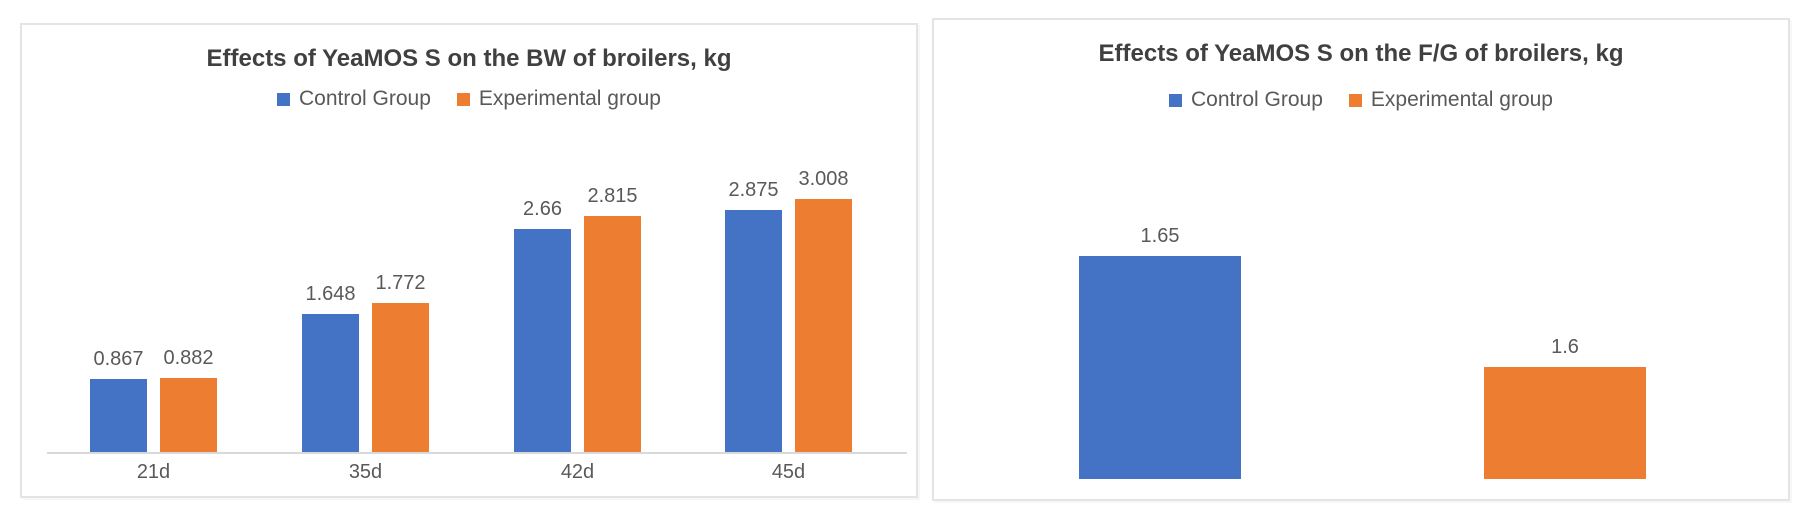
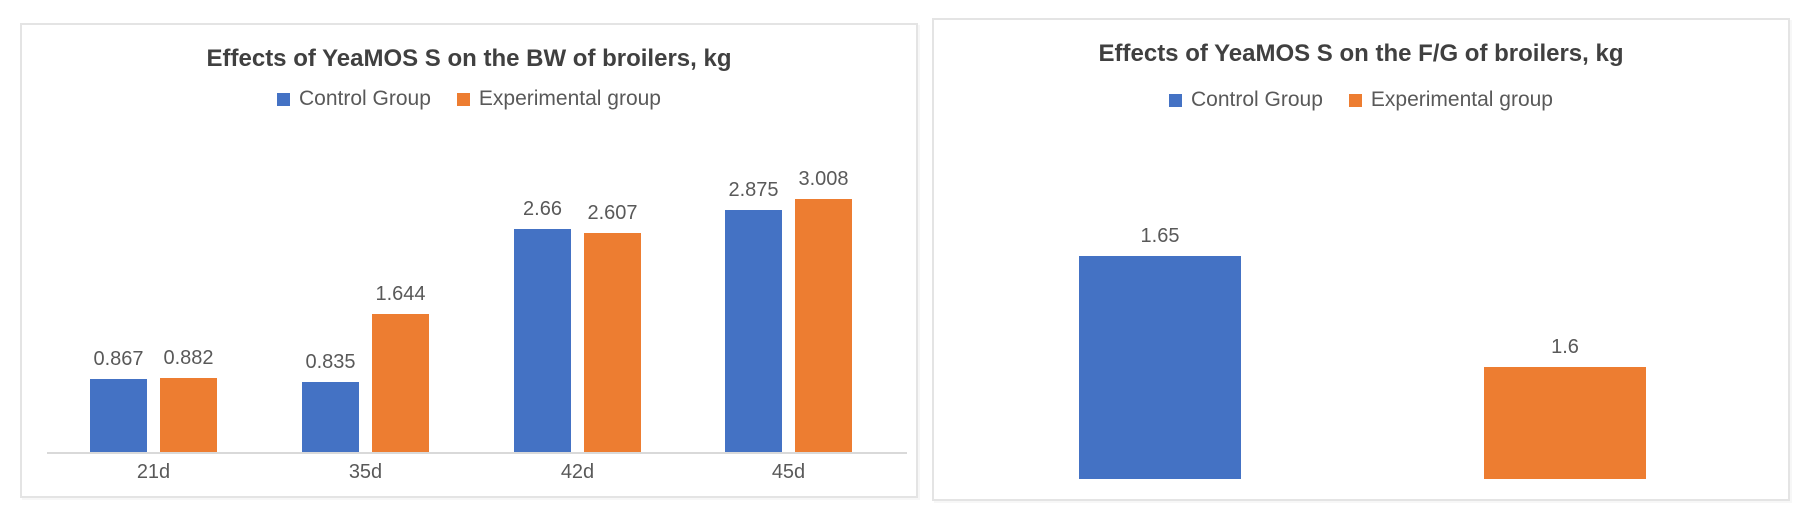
Effects of YeaMOS S on the BW of broilers, kg/Control Group/35d: 1.648 -> 0.835
Effects of YeaMOS S on the BW of broilers, kg/Experimental group/35d: 1.772 -> 1.644
Effects of YeaMOS S on the BW of broilers, kg/Experimental group/42d: 2.815 -> 2.607
